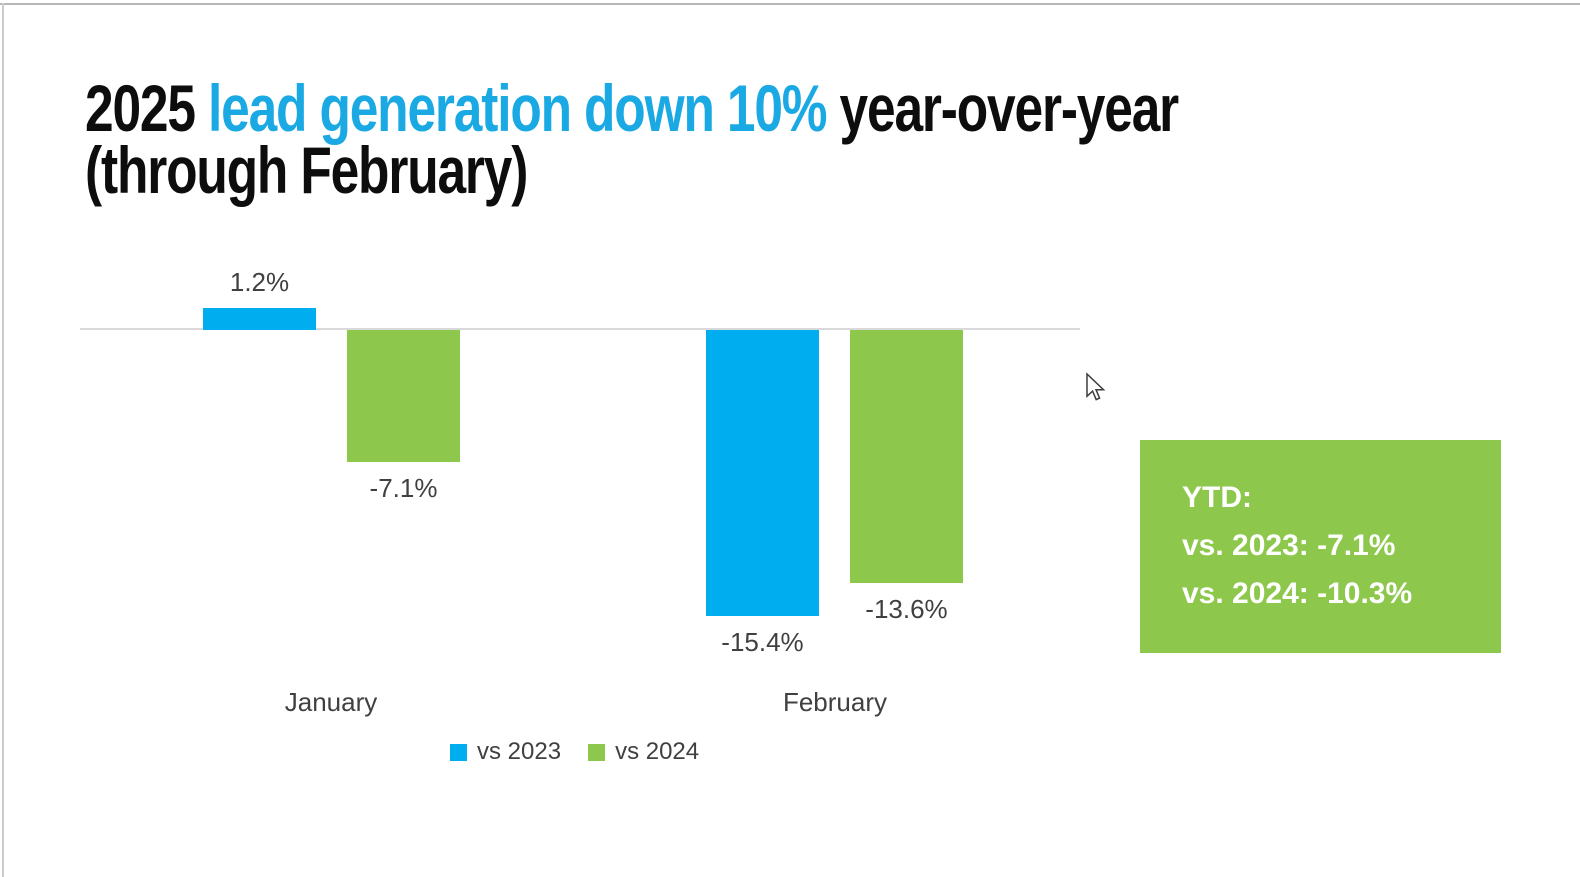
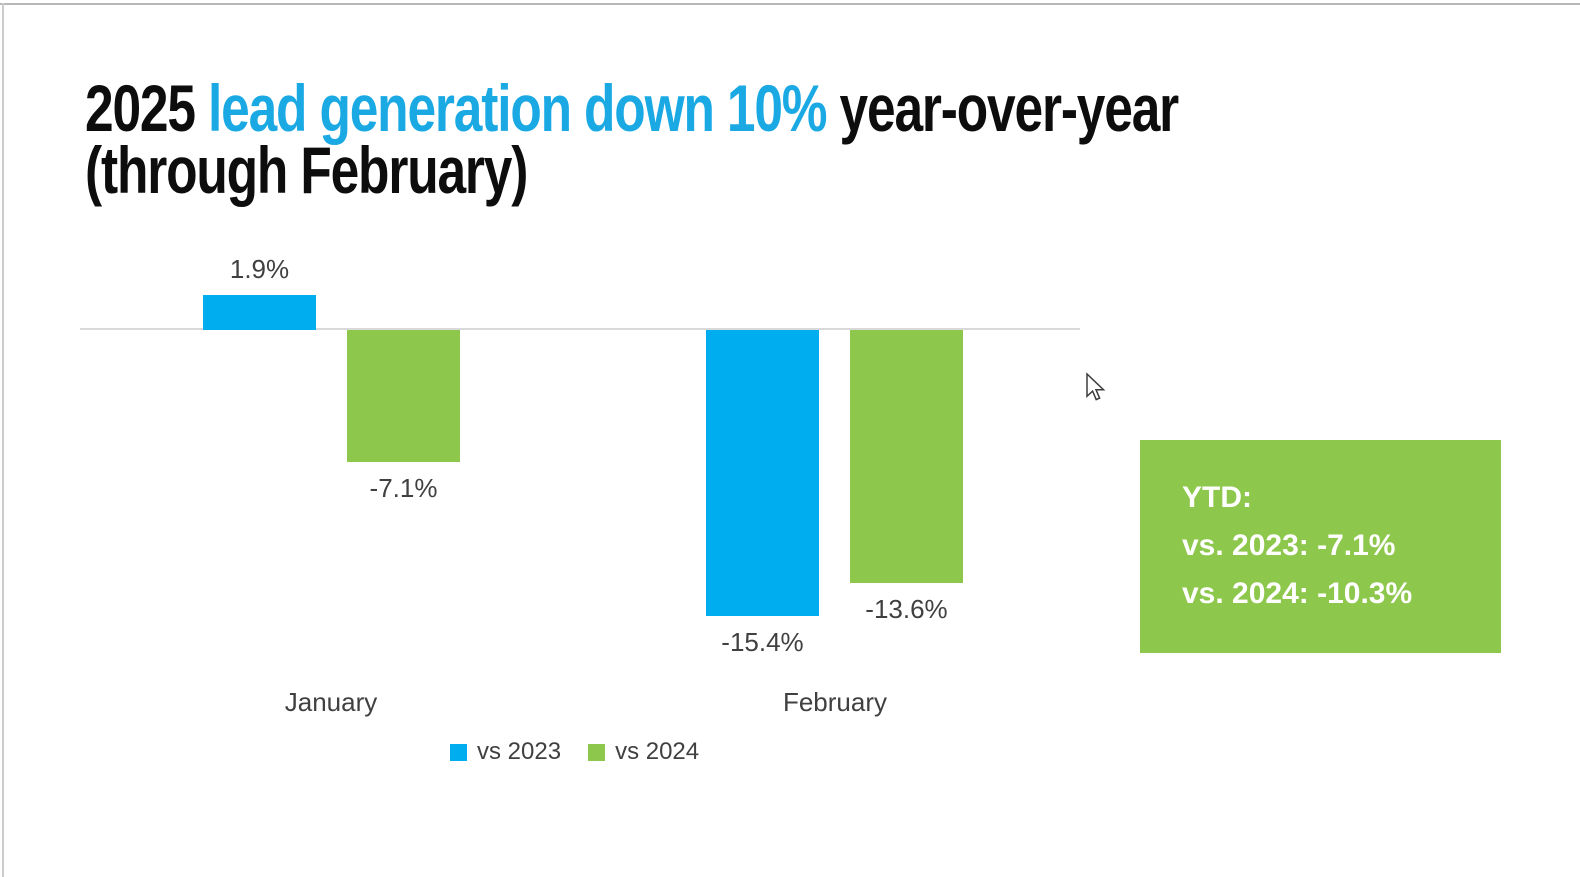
vs 2023/January: 1.2% -> 1.9%
